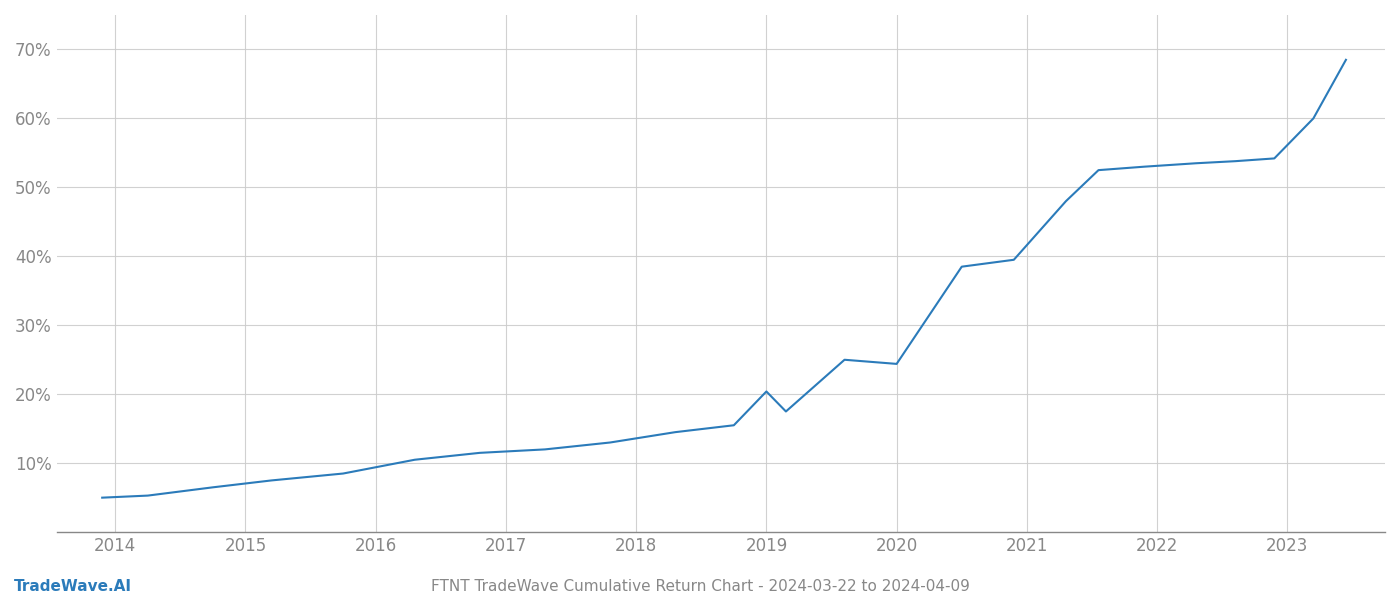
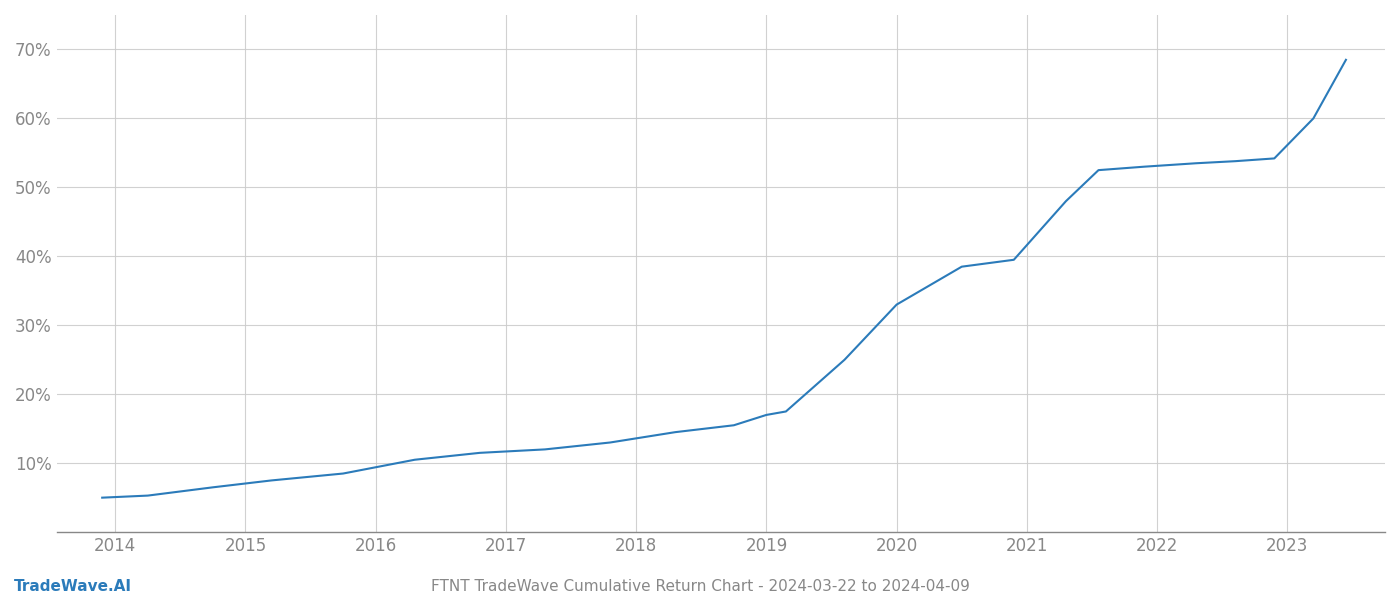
2019: 20.4% -> 17.0%
2020: 24.4% -> 33.0%
